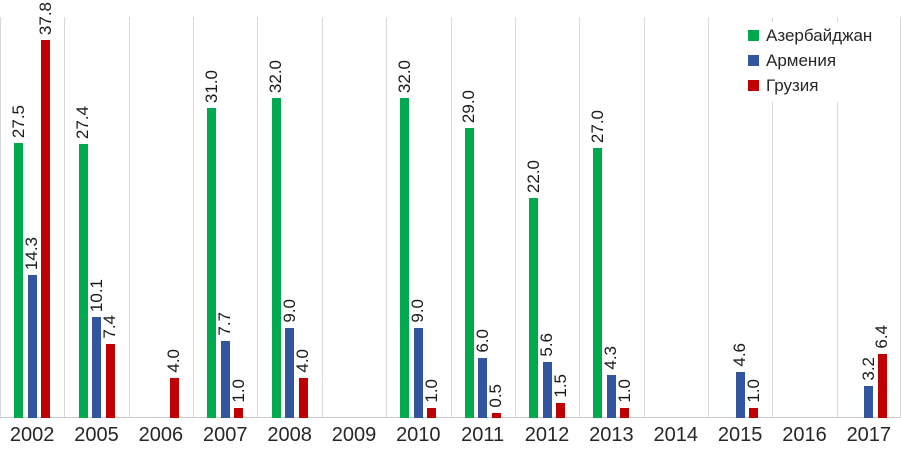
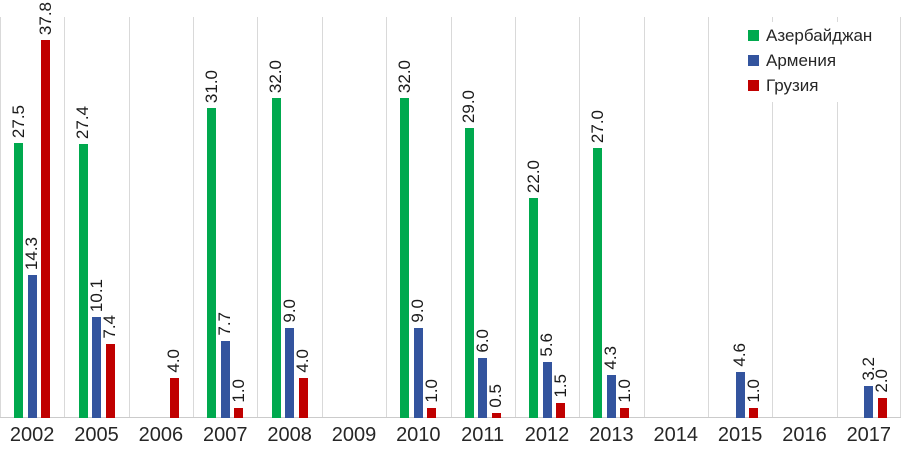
Грузия/2017: 6.4 -> 2.0
